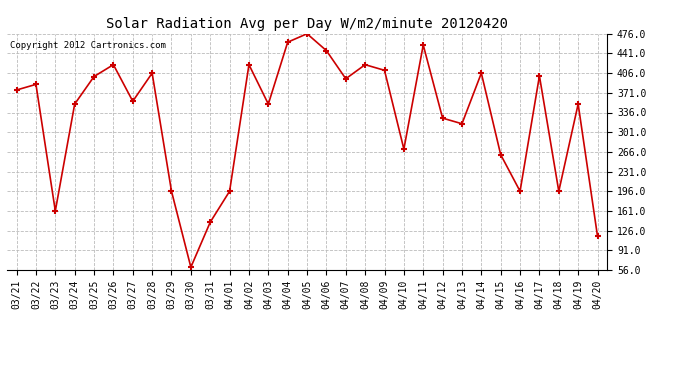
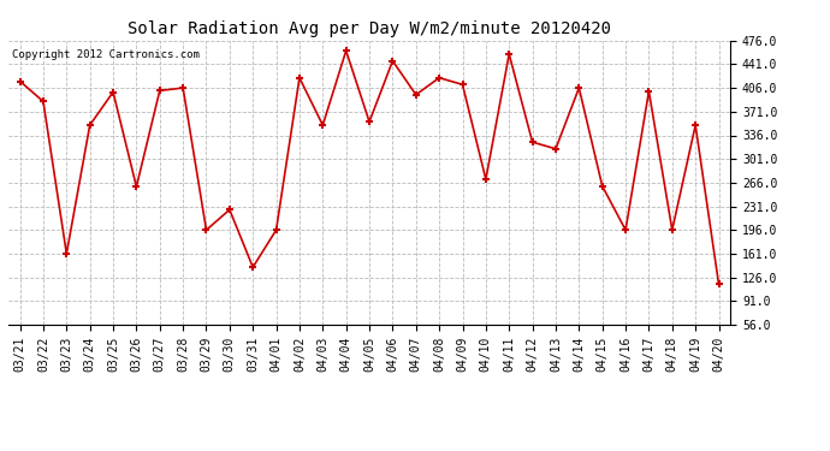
03/21: 376 -> 416
03/26: 421 -> 260
03/27: 356 -> 402
03/30: 61 -> 226
04/05: 476 -> 356
